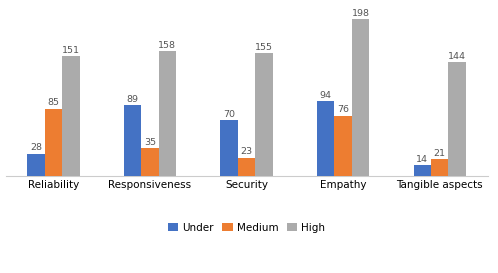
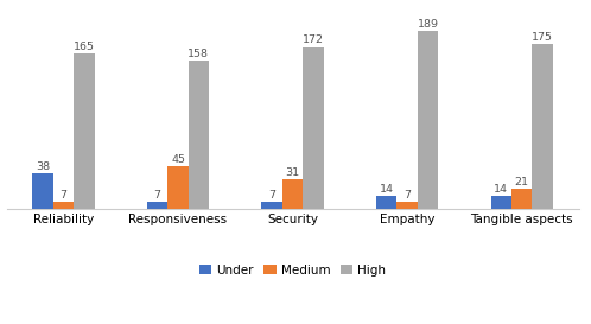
Under/Reliability: 28 -> 38
Medium/Reliability: 85 -> 7
High/Reliability: 151 -> 165
Under/Responsiveness: 89 -> 7
Medium/Responsiveness: 35 -> 45
Under/Security: 70 -> 7
Medium/Security: 23 -> 31
High/Security: 155 -> 172
Under/Empathy: 94 -> 14
Medium/Empathy: 76 -> 7
High/Empathy: 198 -> 189
High/Tangible aspects: 144 -> 175
